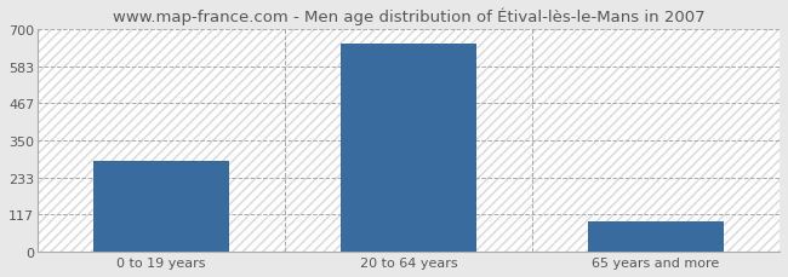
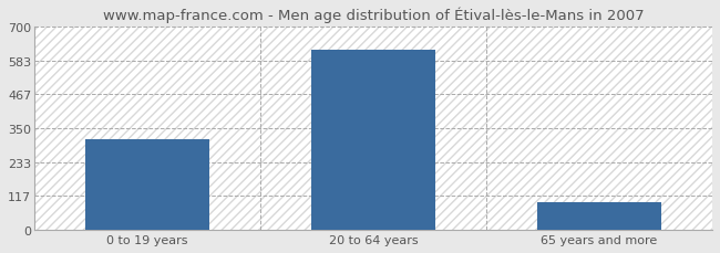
0 to 19 years: 285 -> 313
20 to 64 years: 655 -> 623
